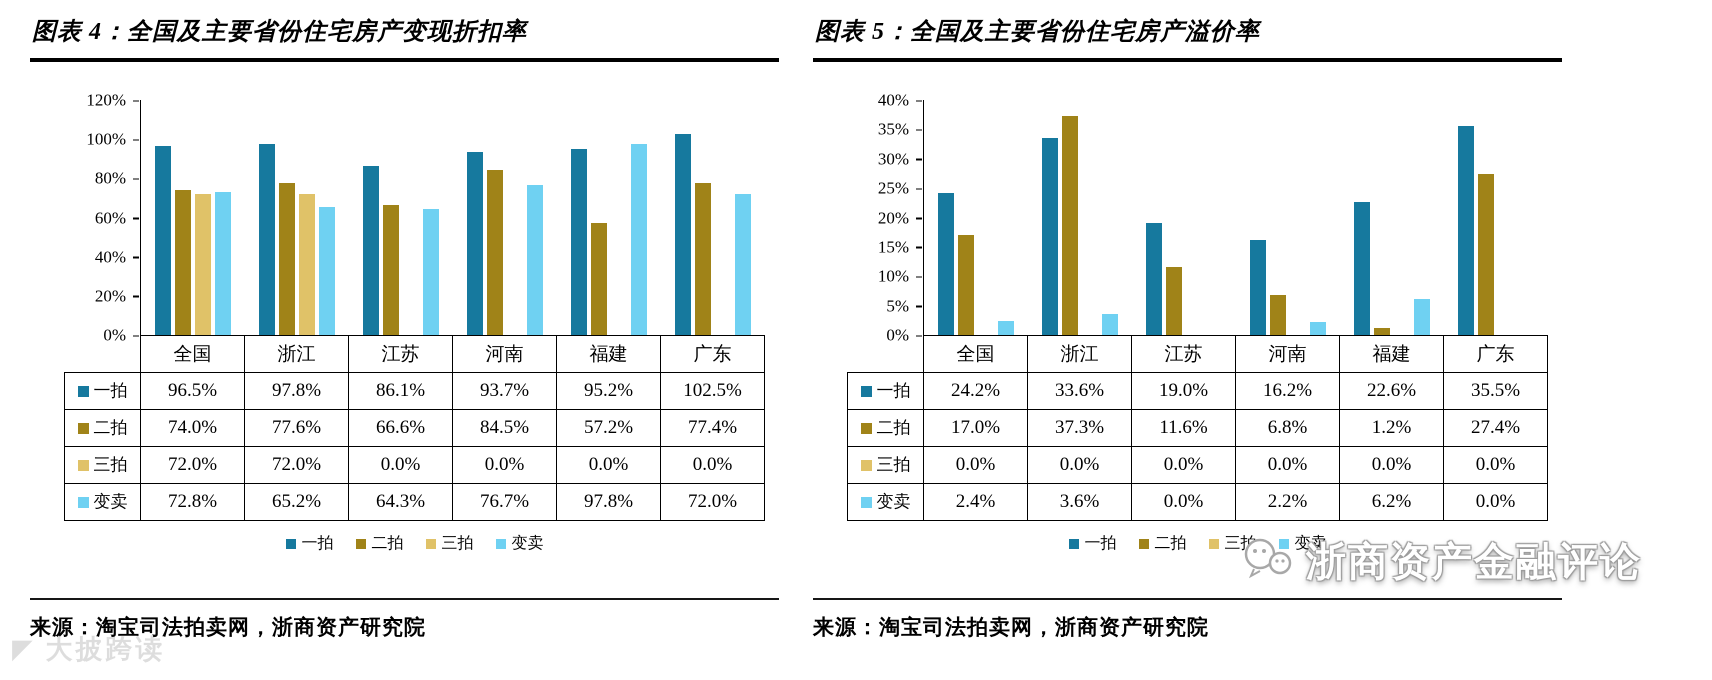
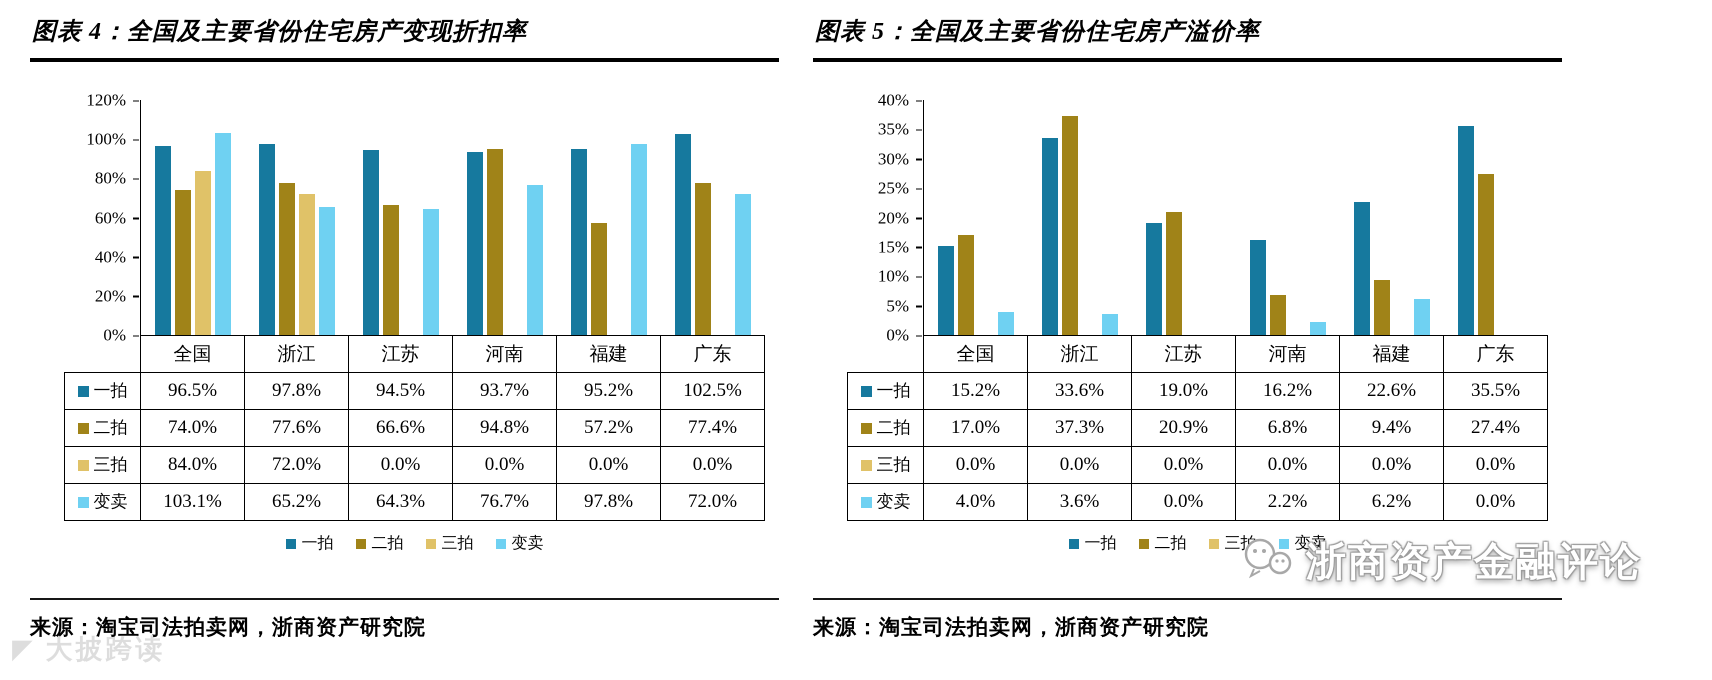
图表 4：全国及主要省份住宅房产变现折扣率/三拍/全国: 72.0% -> 84.0%
图表 4：全国及主要省份住宅房产变现折扣率/变卖/全国: 72.8% -> 103.1%
图表 4：全国及主要省份住宅房产变现折扣率/一拍/江苏: 86.1% -> 94.5%
图表 4：全国及主要省份住宅房产变现折扣率/二拍/河南: 84.5% -> 94.8%
图表 5：全国及主要省份住宅房产溢价率/一拍/全国: 24.2% -> 15.2%
图表 5：全国及主要省份住宅房产溢价率/变卖/全国: 2.4% -> 4.0%
图表 5：全国及主要省份住宅房产溢价率/二拍/江苏: 11.6% -> 20.9%
图表 5：全国及主要省份住宅房产溢价率/二拍/福建: 1.2% -> 9.4%
